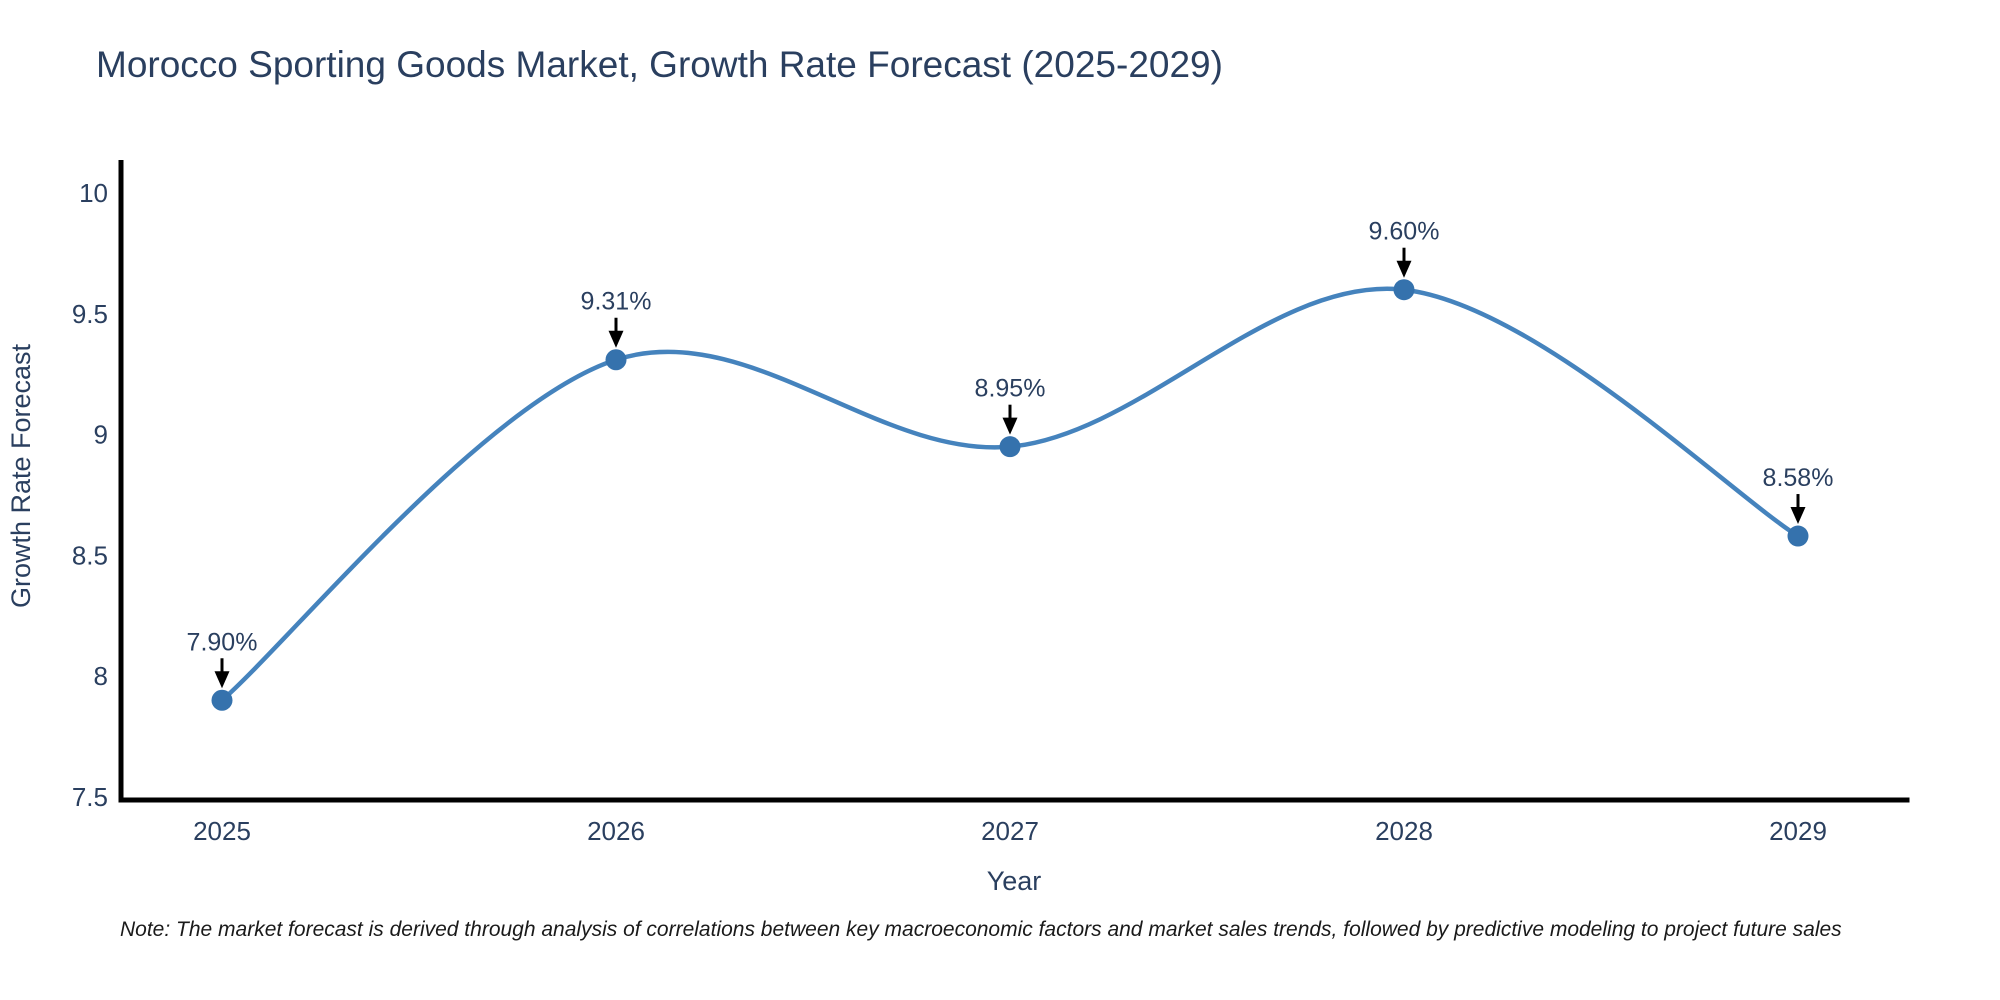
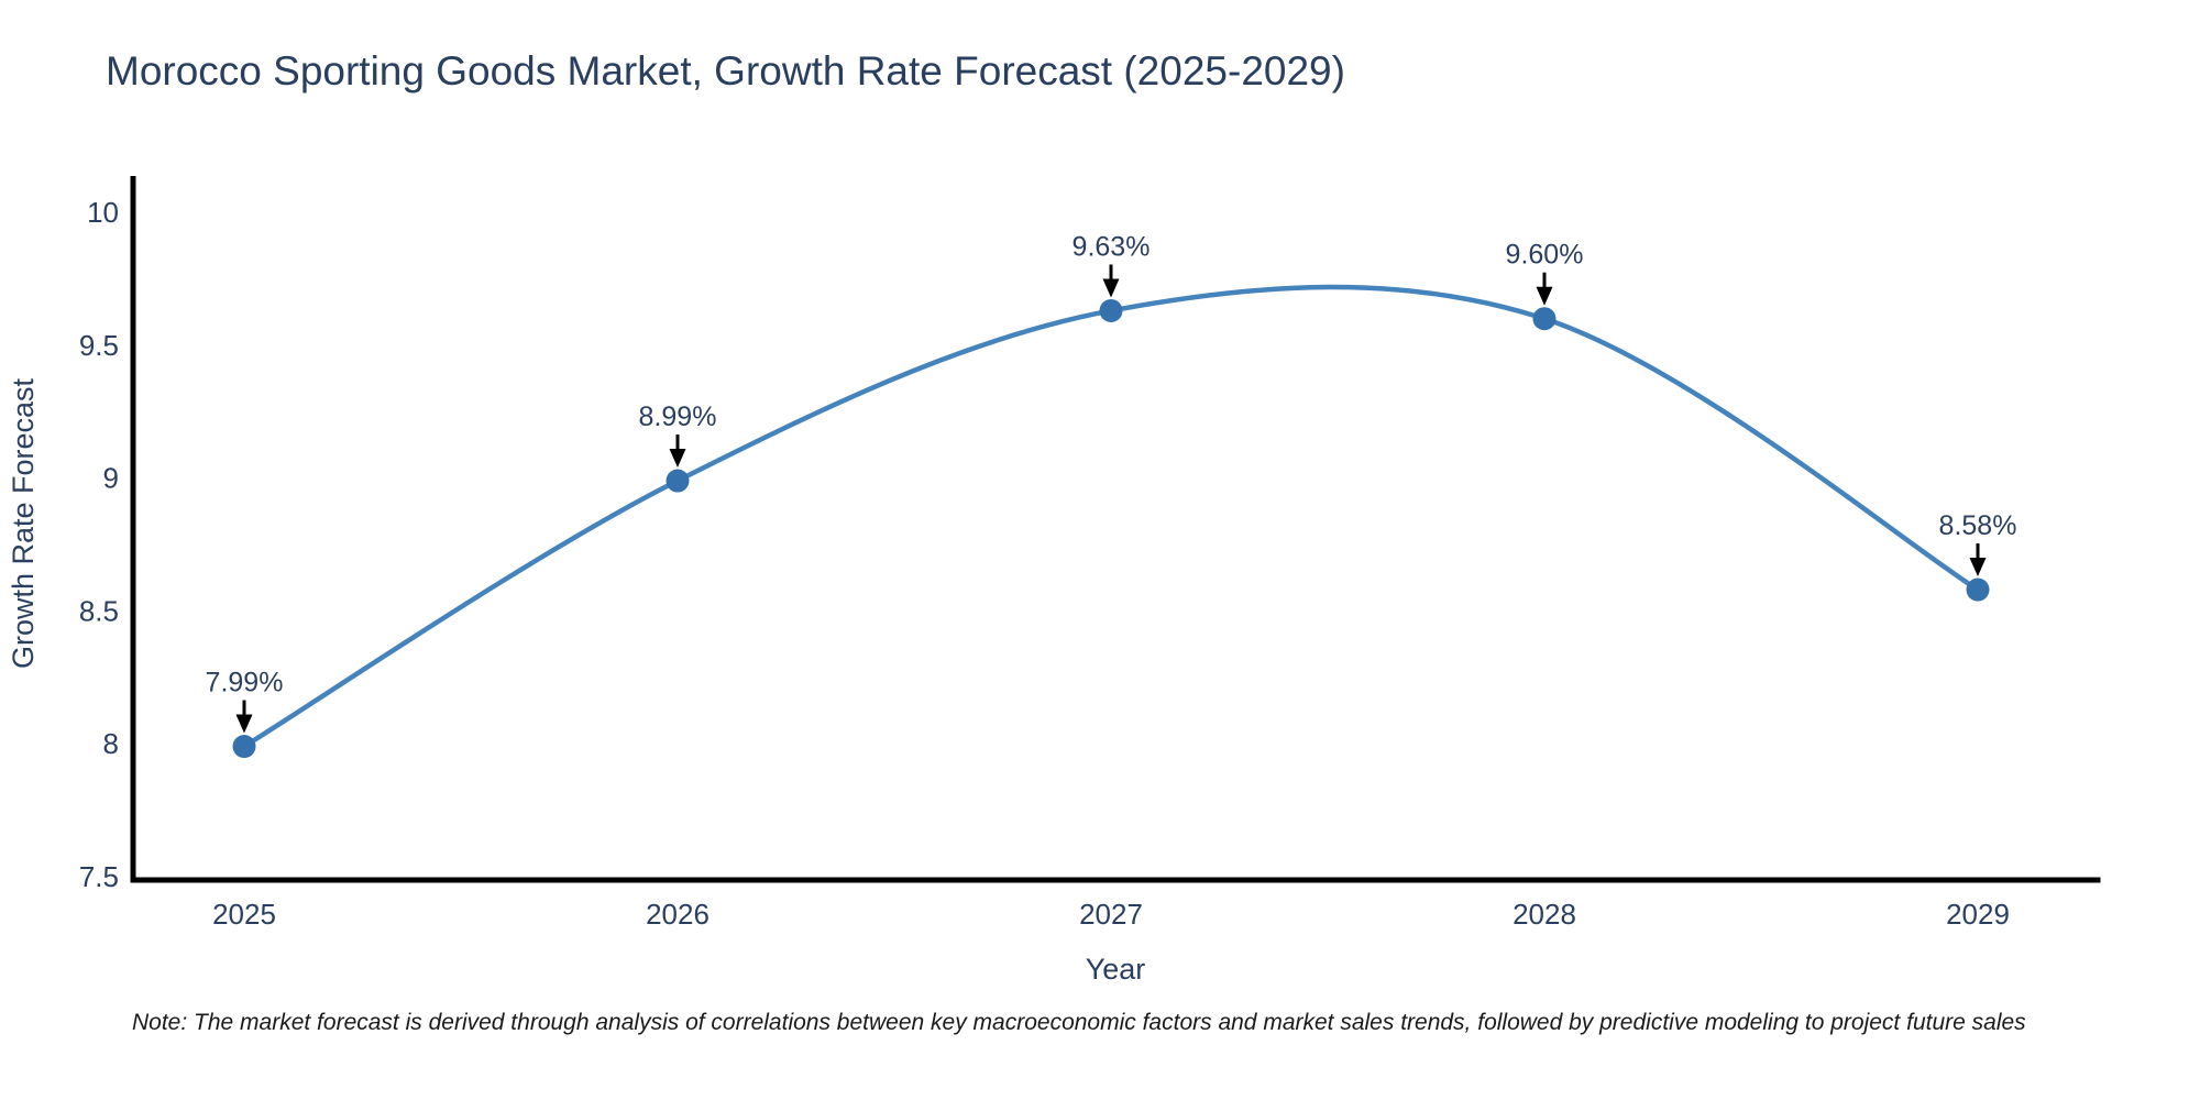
2025: 7.90% -> 7.99%
2026: 9.31% -> 8.99%
2027: 8.95% -> 9.63%
